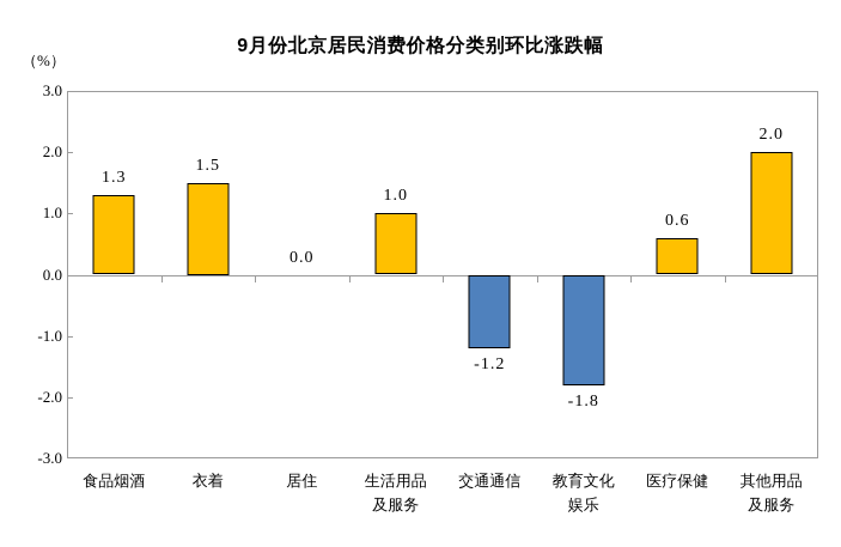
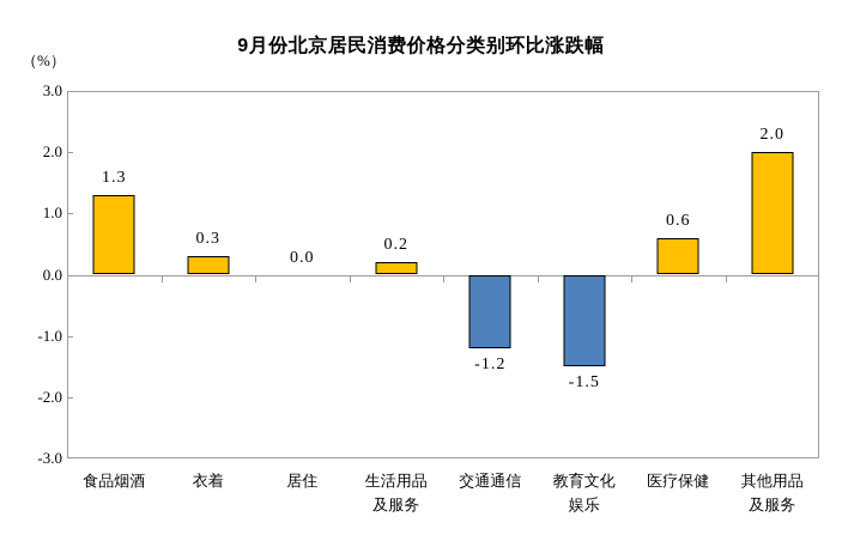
衣着: 1.5 -> 0.3
生活用品及服务: 1.0 -> 0.2
教育文化娱乐: -1.8 -> -1.5
